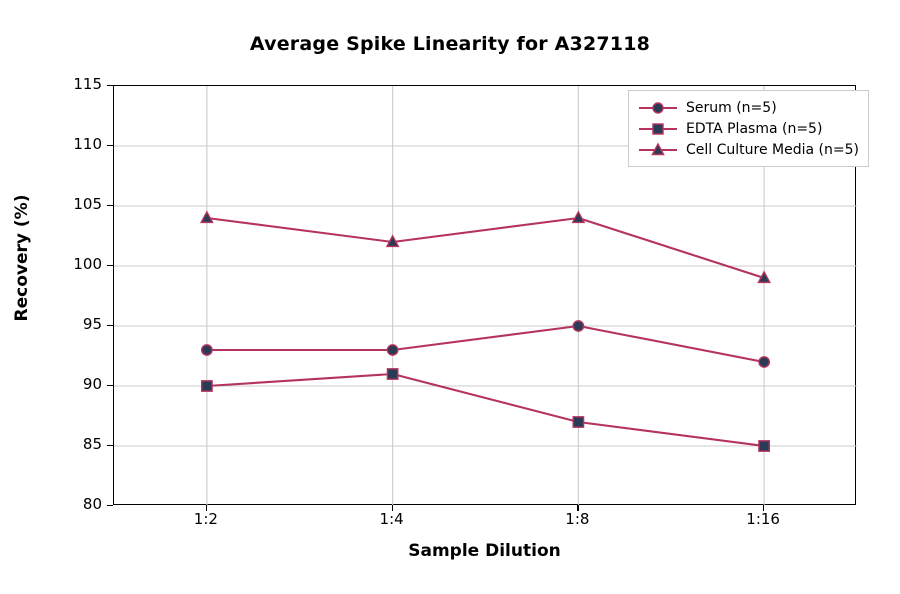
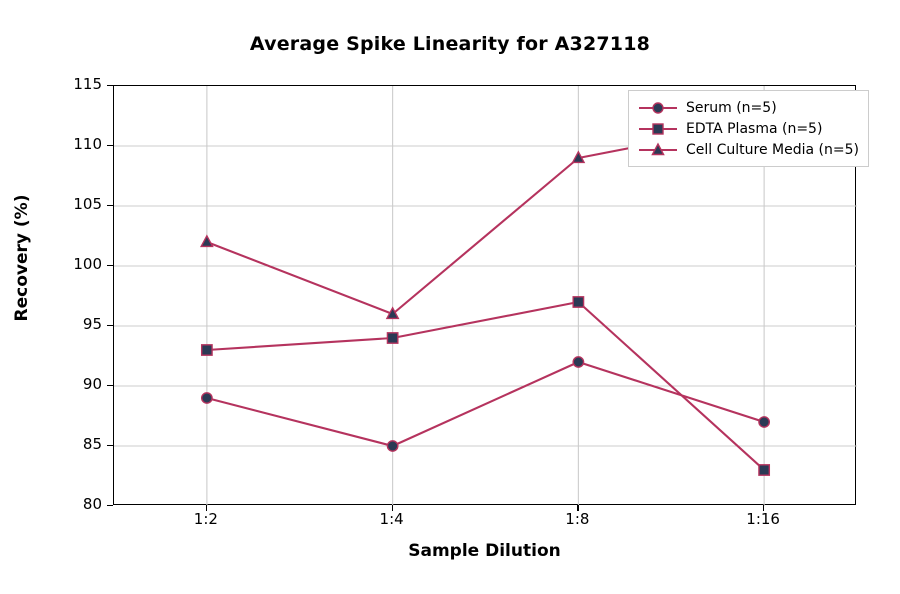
Serum (n=5)/1:2: 93 -> 89
EDTA Plasma (n=5)/1:2: 90 -> 93
Cell Culture Media (n=5)/1:2: 104 -> 102
Serum (n=5)/1:4: 93 -> 85
EDTA Plasma (n=5)/1:4: 91 -> 94
Cell Culture Media (n=5)/1:4: 102 -> 96
Serum (n=5)/1:8: 95 -> 92
EDTA Plasma (n=5)/1:8: 87 -> 97
Cell Culture Media (n=5)/1:8: 104 -> 109
Serum (n=5)/1:16: 92 -> 87
EDTA Plasma (n=5)/1:16: 85 -> 83
Cell Culture Media (n=5)/1:16: 99 -> 112
